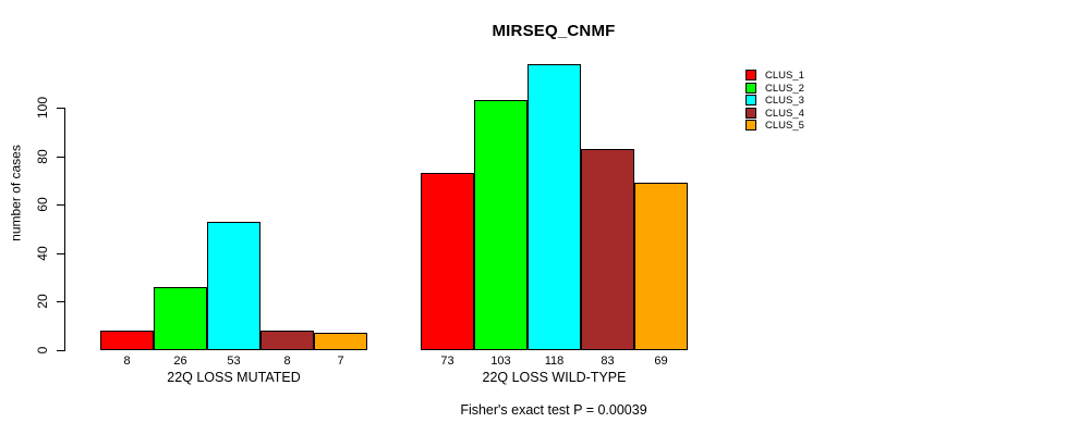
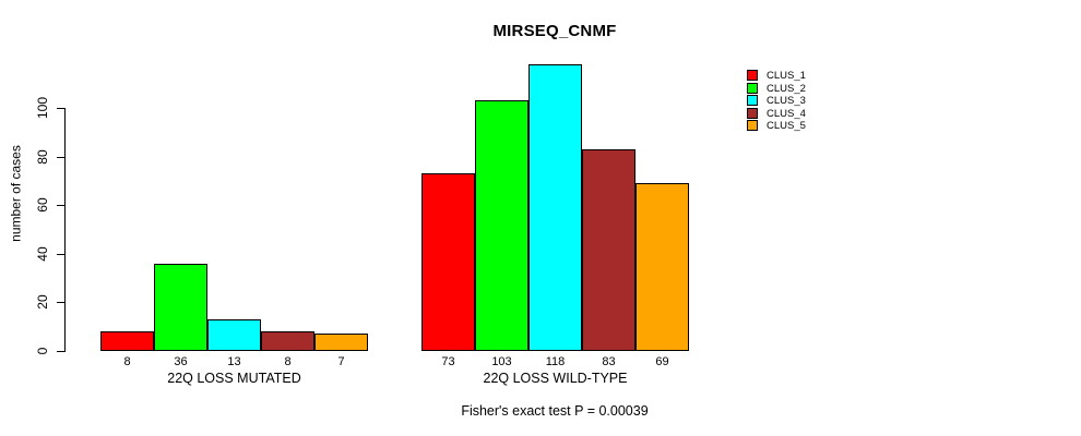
CLUS_2/22Q LOSS MUTATED: 26 -> 36
CLUS_3/22Q LOSS MUTATED: 53 -> 13
